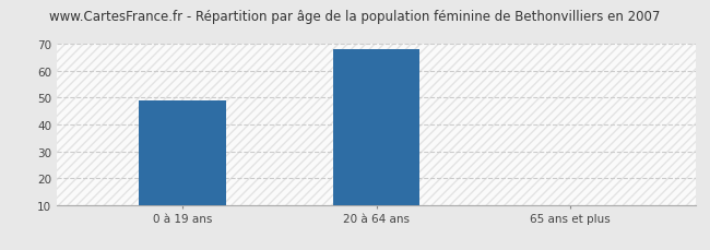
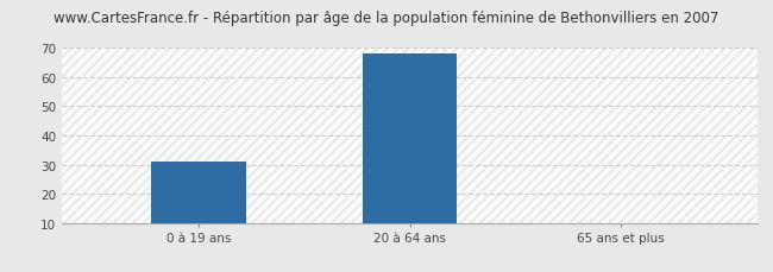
0 à 19 ans: 49 -> 31
